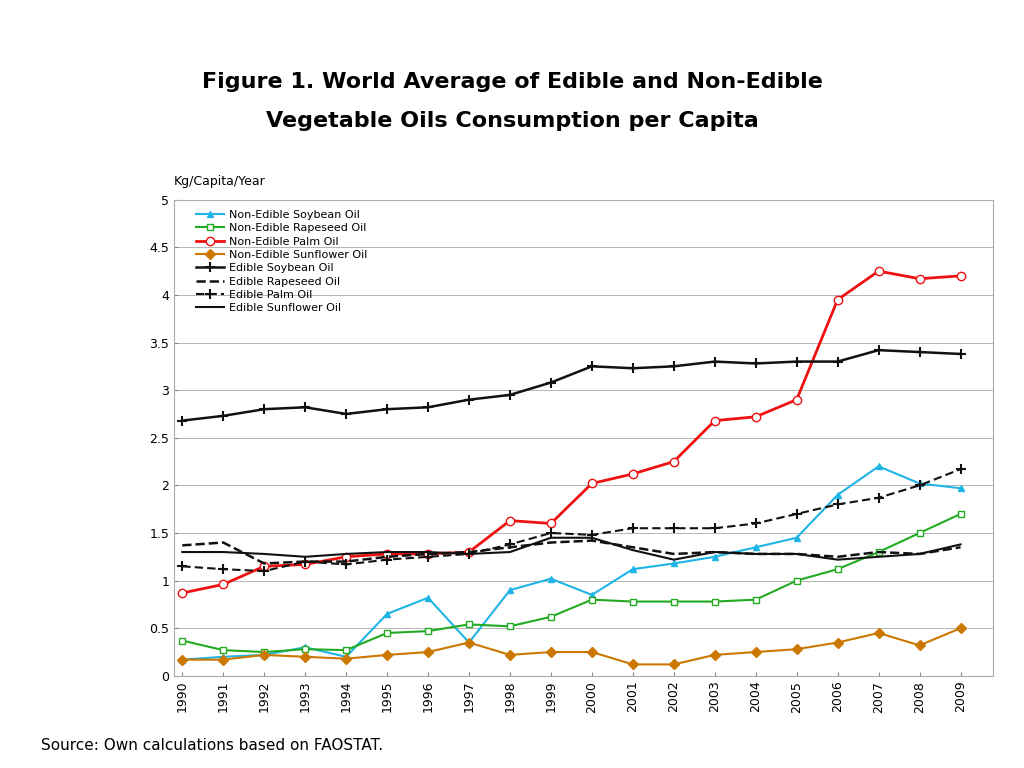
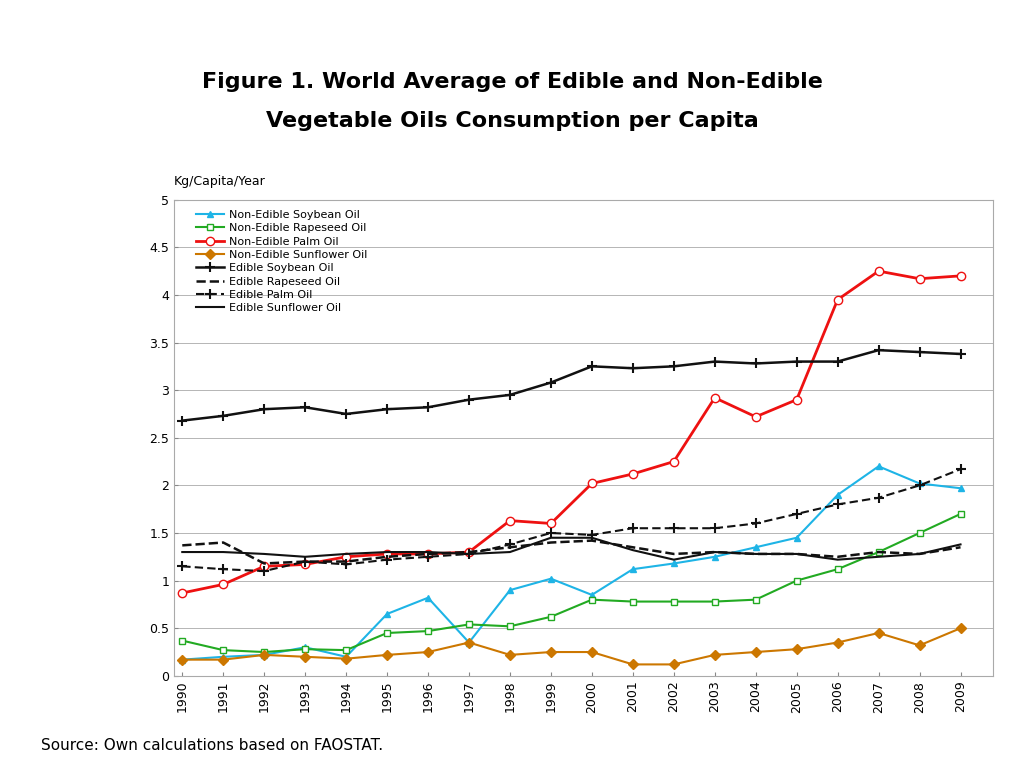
Non-Edible Palm Oil/2003: 2.68 -> 2.92
